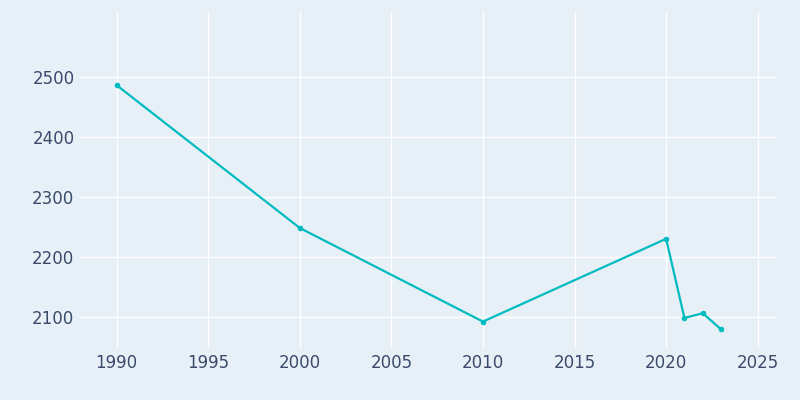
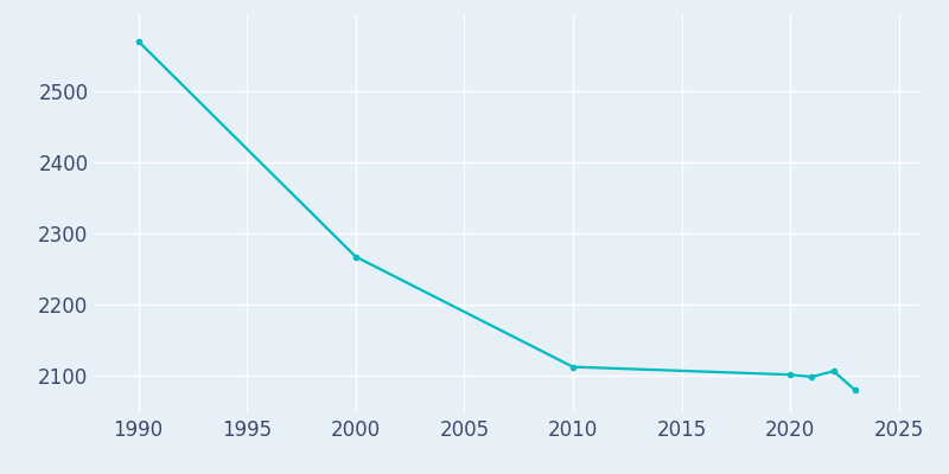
1990: 2486 -> 2570
2000: 2248 -> 2267
2010: 2092 -> 2112
2020: 2230 -> 2101
